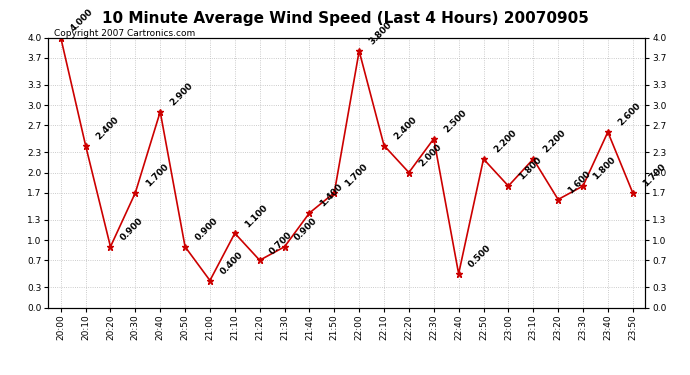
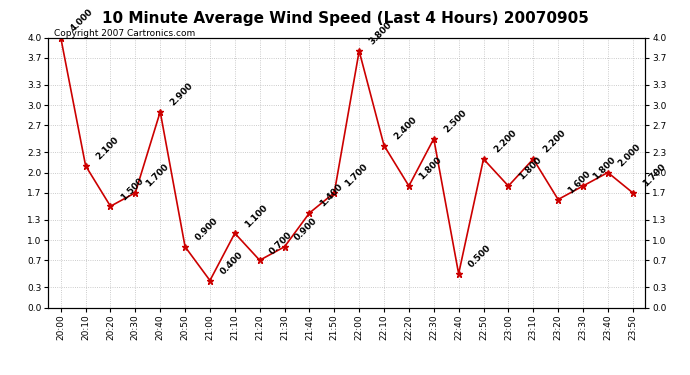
20:10: 2.400 -> 2.100
20:20: 0.900 -> 1.500
22:20: 2.000 -> 1.800
23:40: 2.600 -> 2.000
